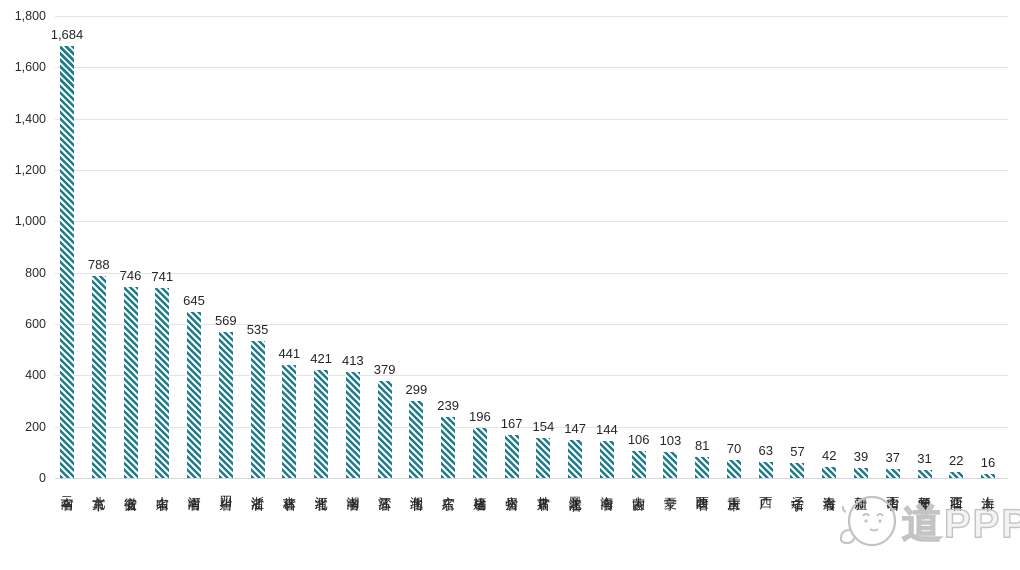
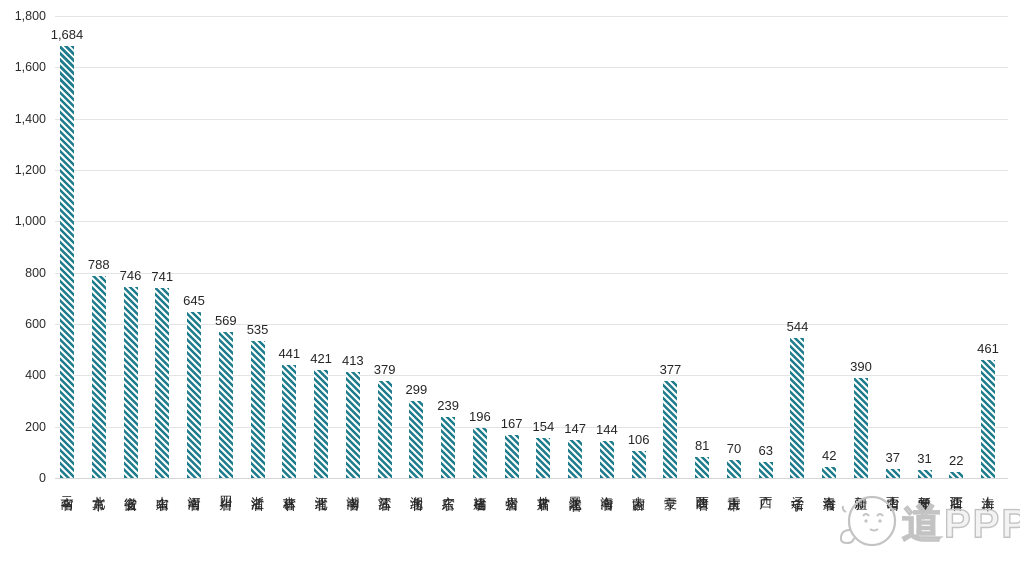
宁夏: 103 -> 377
辽宁省: 57 -> 544
新疆: 39 -> 390
上海市: 16 -> 461
